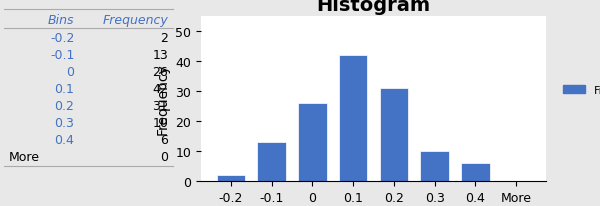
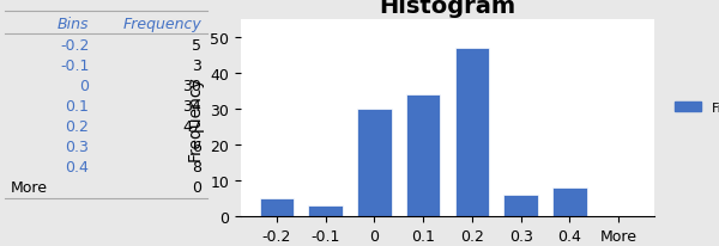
-0.2: 2 -> 5
-0.1: 13 -> 3
0: 26 -> 30
0.1: 42 -> 34
0.2: 31 -> 47
0.3: 10 -> 6
0.4: 6 -> 8
